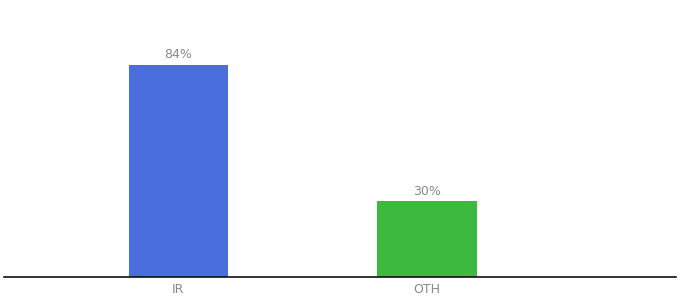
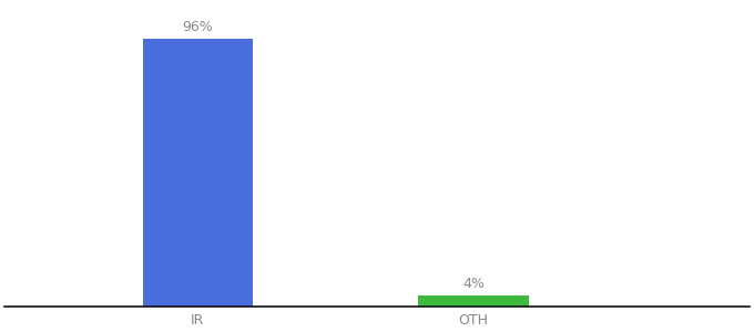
IR: 84% -> 96%
OTH: 30% -> 4%
